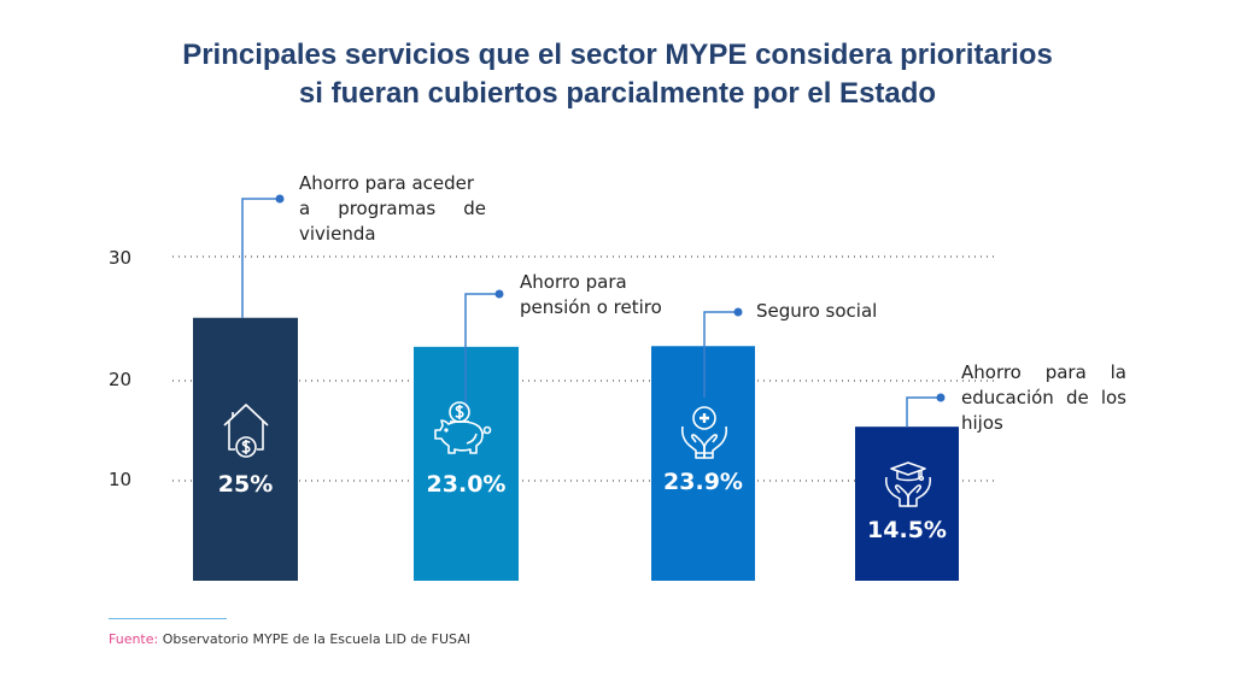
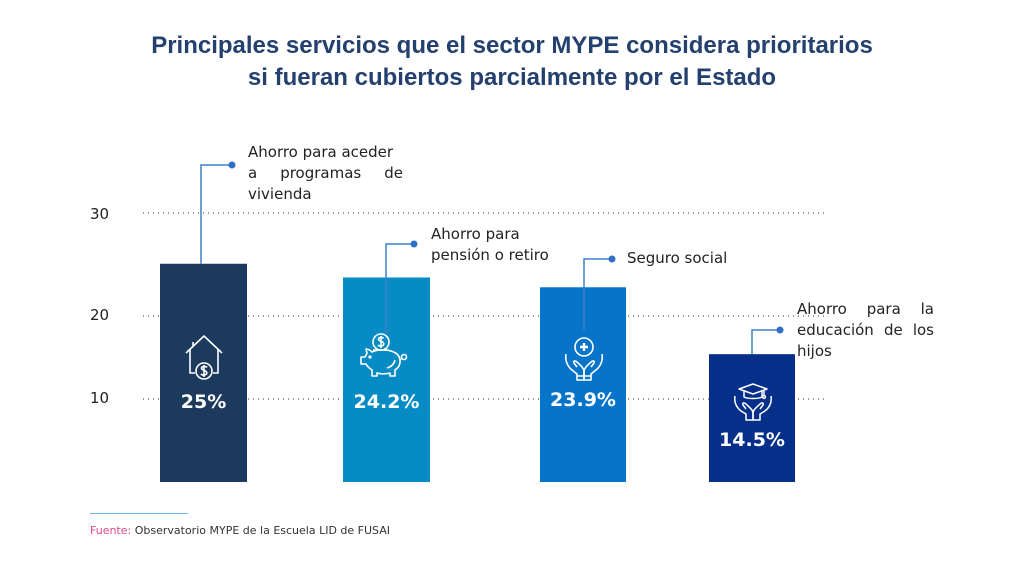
Ahorro para pensión o retiro: 23.0% -> 24.2%
